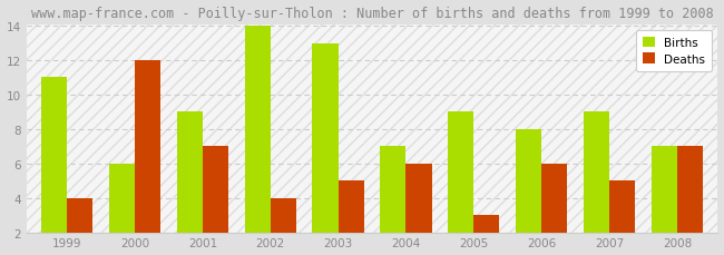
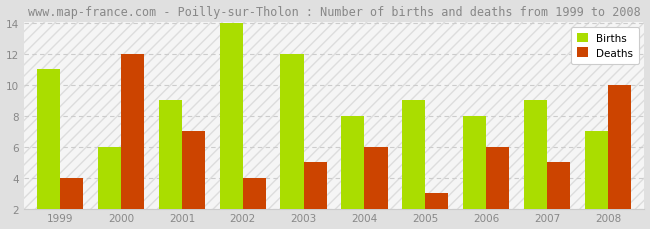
Births/2003: 13 -> 12
Births/2004: 7 -> 8
Deaths/2008: 7 -> 10
